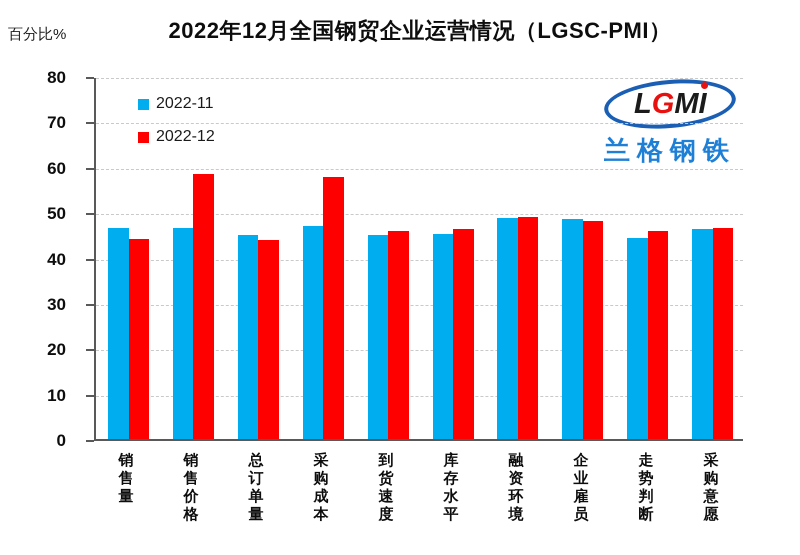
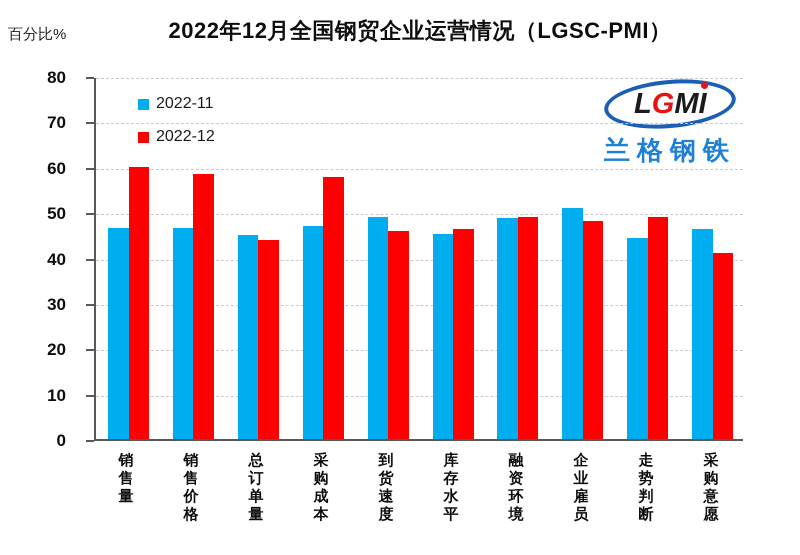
2022-12/销售量: 44 -> 60
2022-11/到货速度: 45 -> 49
2022-11/企业雇员: 48 -> 51
2022-12/走势判断: 46 -> 49
2022-12/采购意愿: 47 -> 41
